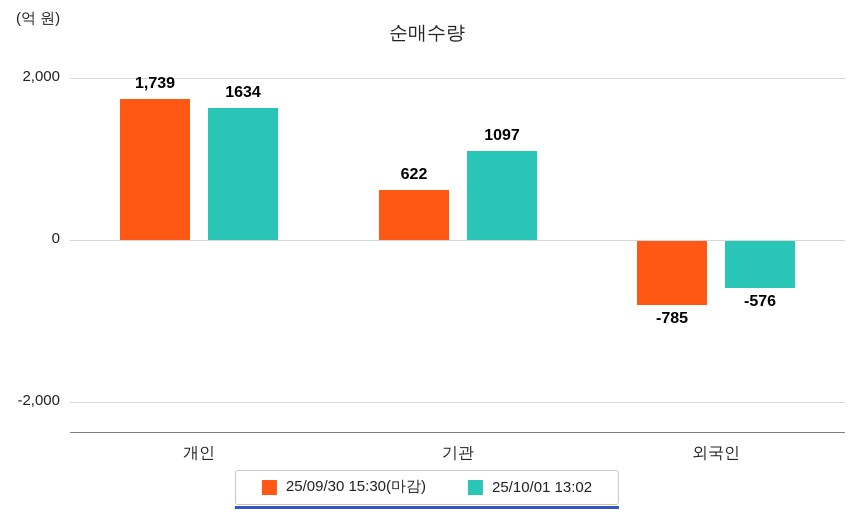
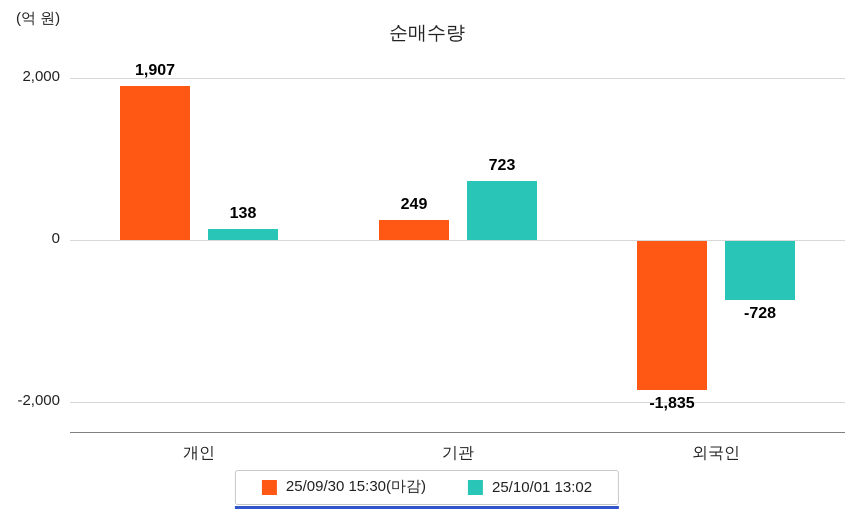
25/09/30 15:30(마감)/개인: 1,739 -> 1,907
25/10/01 13:02/개인: 1634 -> 138
25/09/30 15:30(마감)/기관: 622 -> 249
25/10/01 13:02/기관: 1097 -> 723
25/09/30 15:30(마감)/외국인: -785 -> -1,835
25/10/01 13:02/외국인: -576 -> -728
